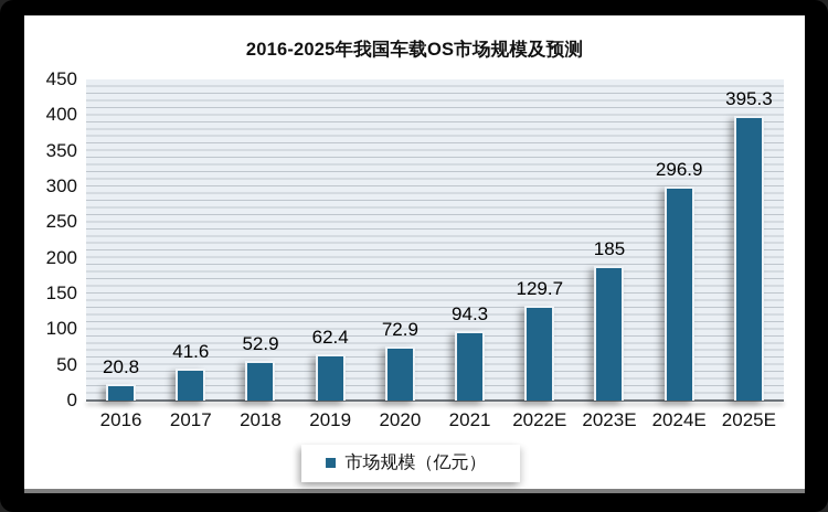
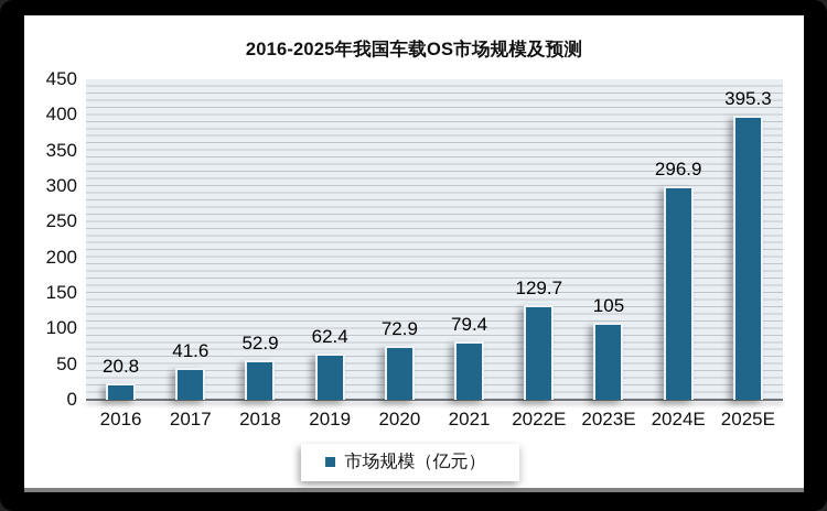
2021: 94.3 -> 79.4
2023E: 185 -> 105
